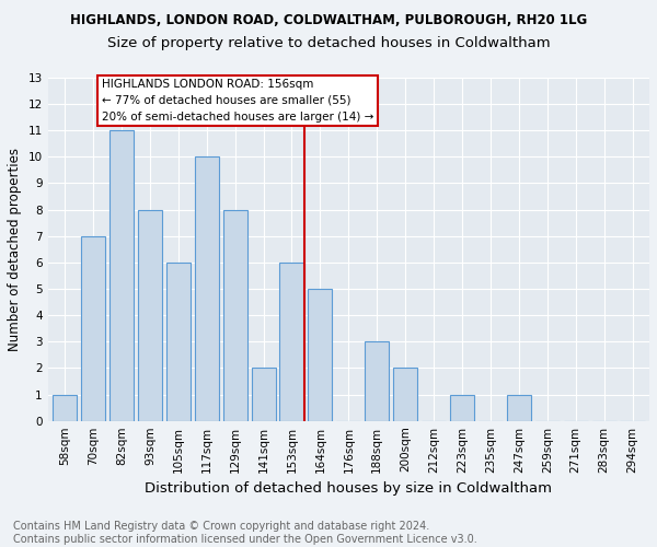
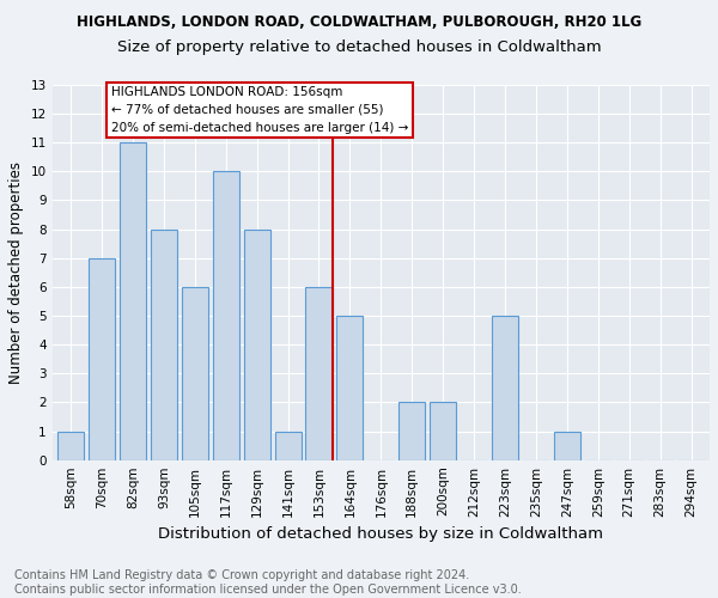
141sqm: 2 -> 1
188sqm: 3 -> 2
223sqm: 1 -> 5
